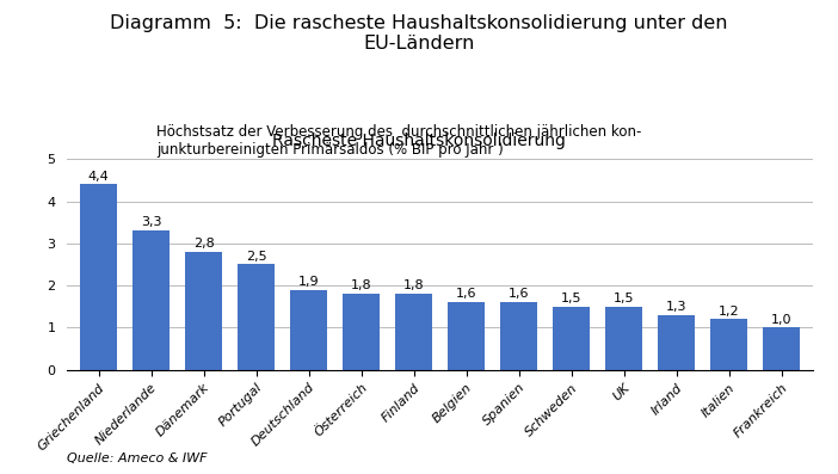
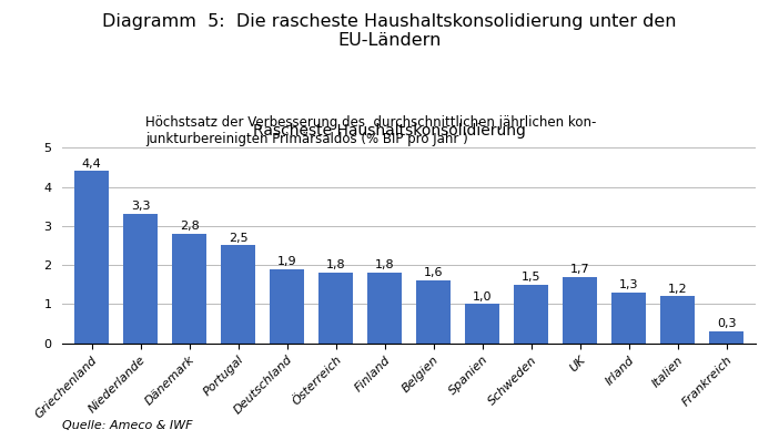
Spanien: 1,6 -> 1,0
UK: 1,5 -> 1,7
Frankreich: 1,0 -> 0,3
